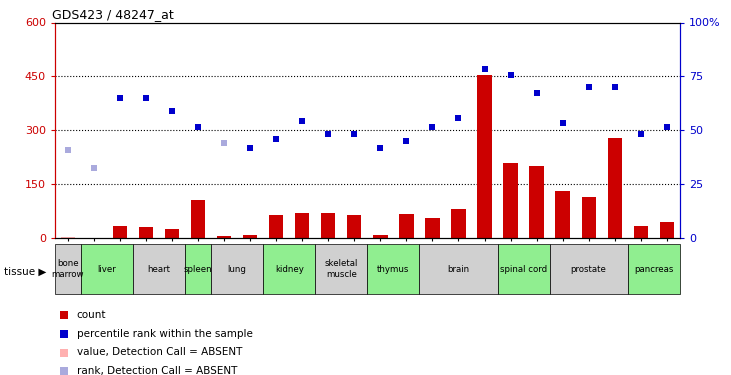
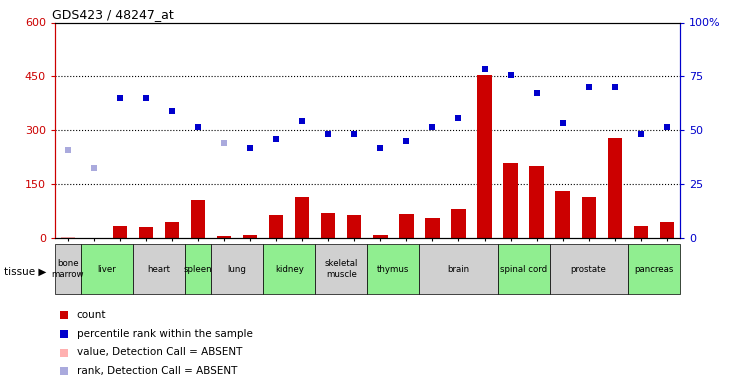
GSM12645: 25 -> 45
GSM12699: 70 -> 115
